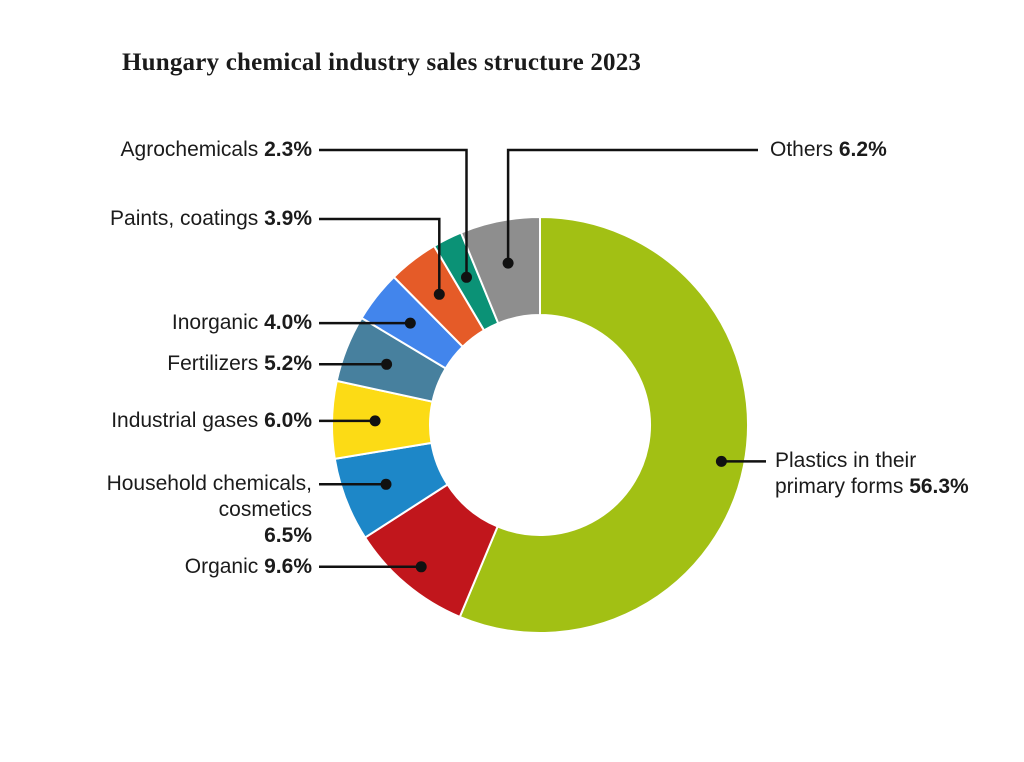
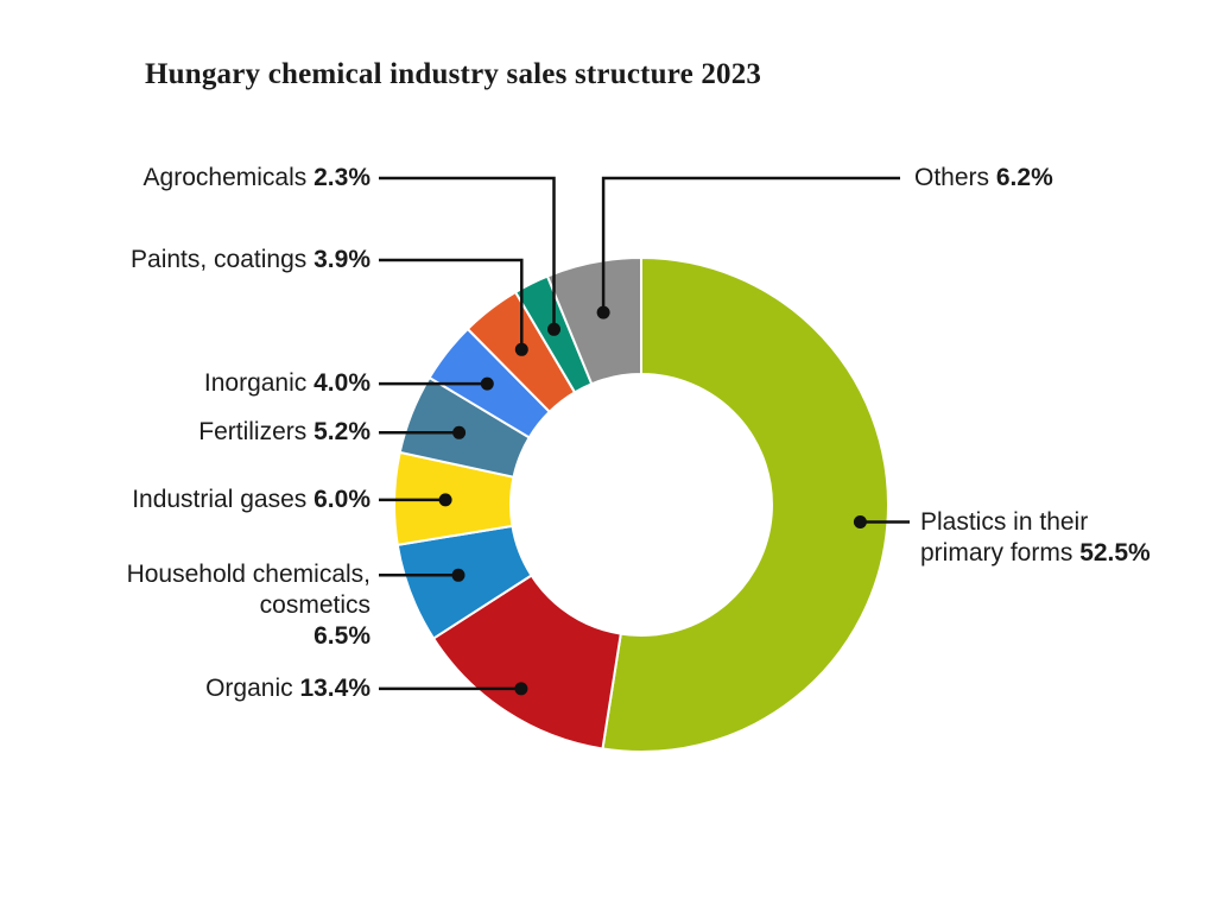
Plastics in their primary forms: 56.3% -> 52.5%
Organic: 9.6% -> 13.4%
